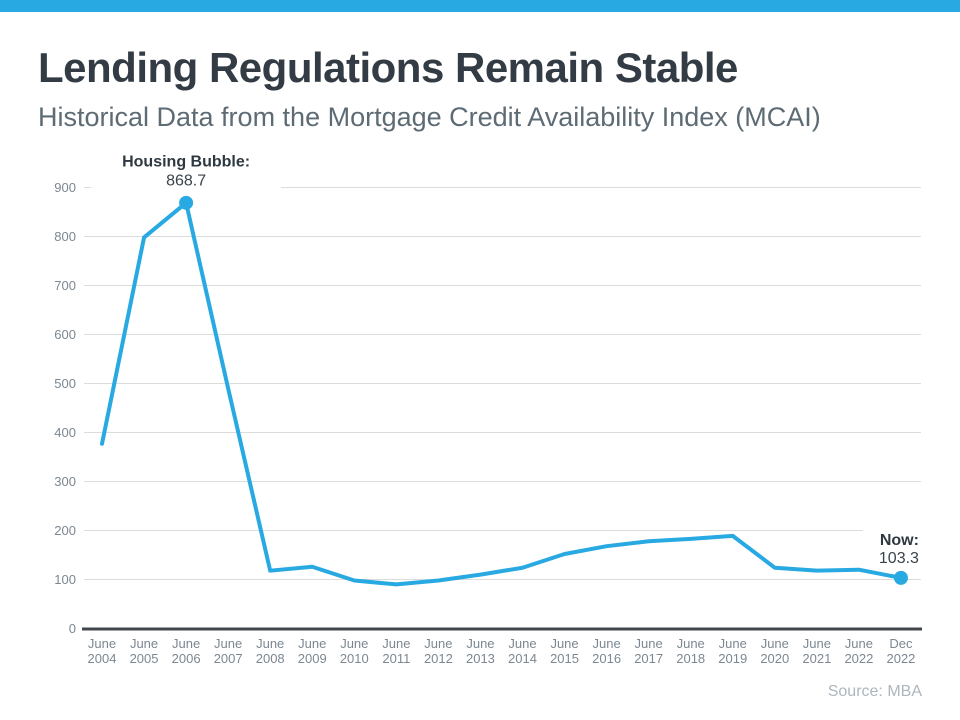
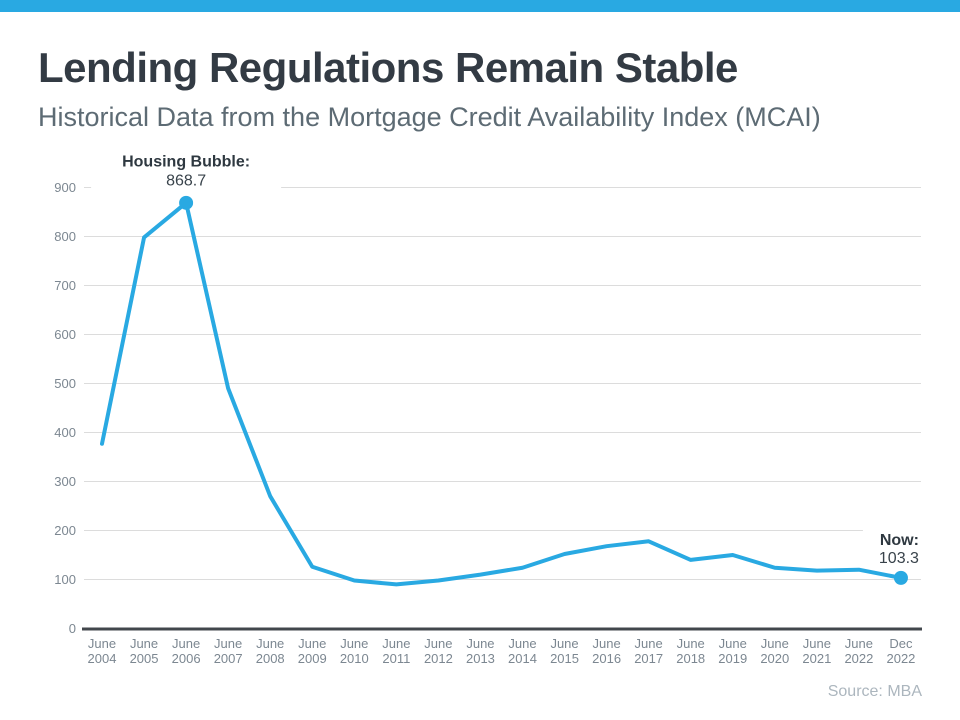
June 2008: 120 -> 270
June 2018: 180 -> 140
June 2019: 190 -> 150
